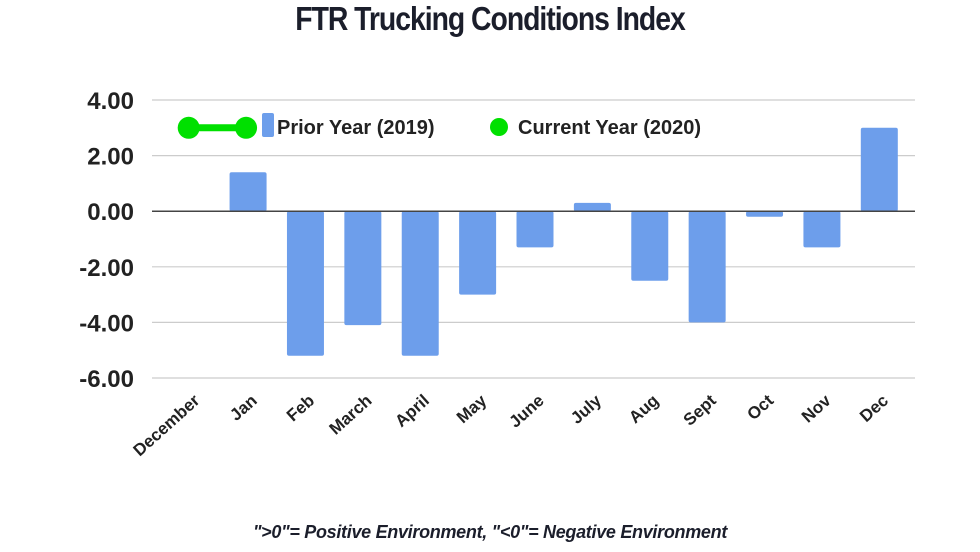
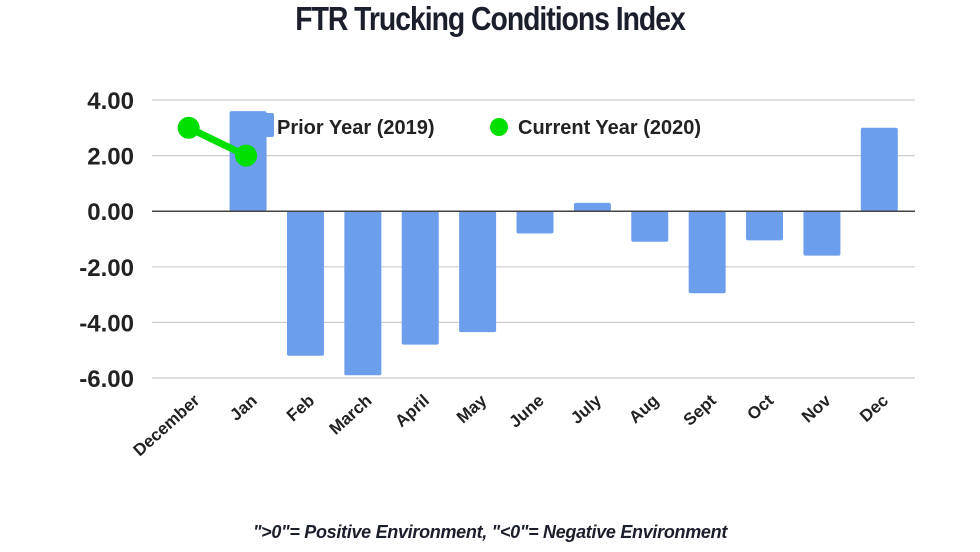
Prior Year (2019)/Jan: 1.4 -> 3.6
Current Year (2020)/Jan: 3 -> 2
Prior Year (2019)/March: -4.1 -> -5.9
Prior Year (2019)/April: -5.2 -> -4.8
Prior Year (2019)/May: -3.0 -> -4.3
Prior Year (2019)/June: -1.3 -> -0.8
Prior Year (2019)/Aug: -2.5 -> -1.1
Prior Year (2019)/Sept: -4.0 -> -3.0
Prior Year (2019)/Oct: -0.2 -> -1.1
Prior Year (2019)/Nov: -1.3 -> -1.6
